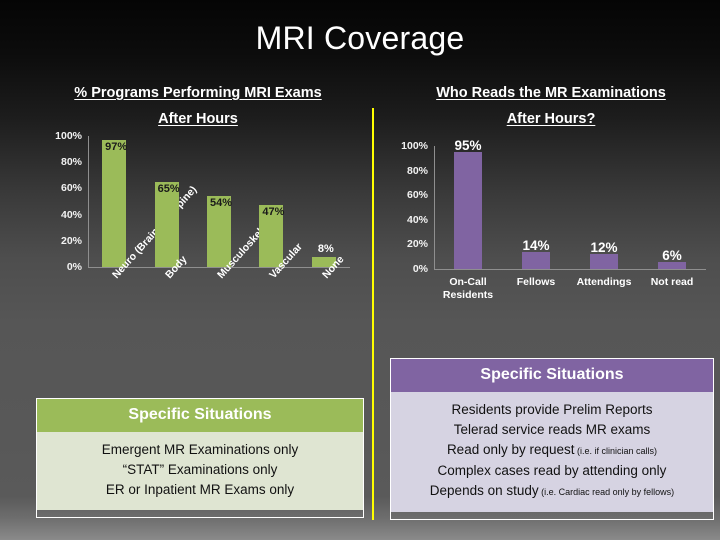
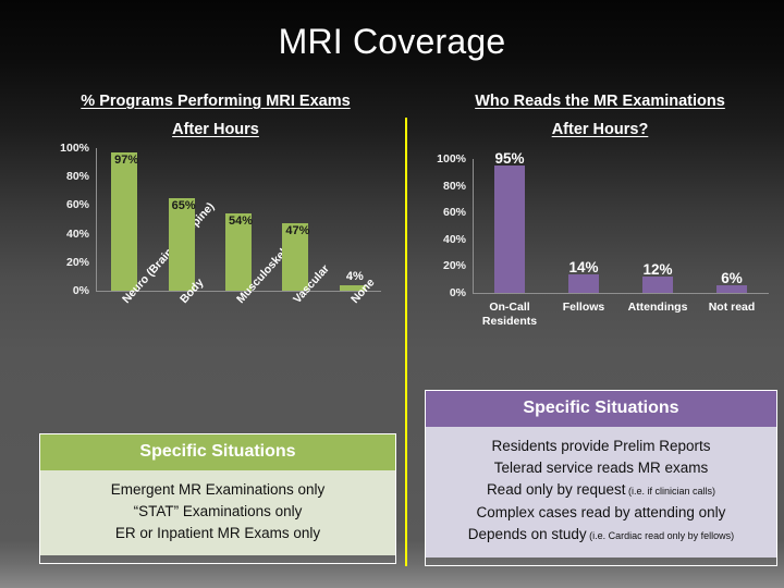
% Programs Performing MRI Exams After Hours/None: 8% -> 4%
